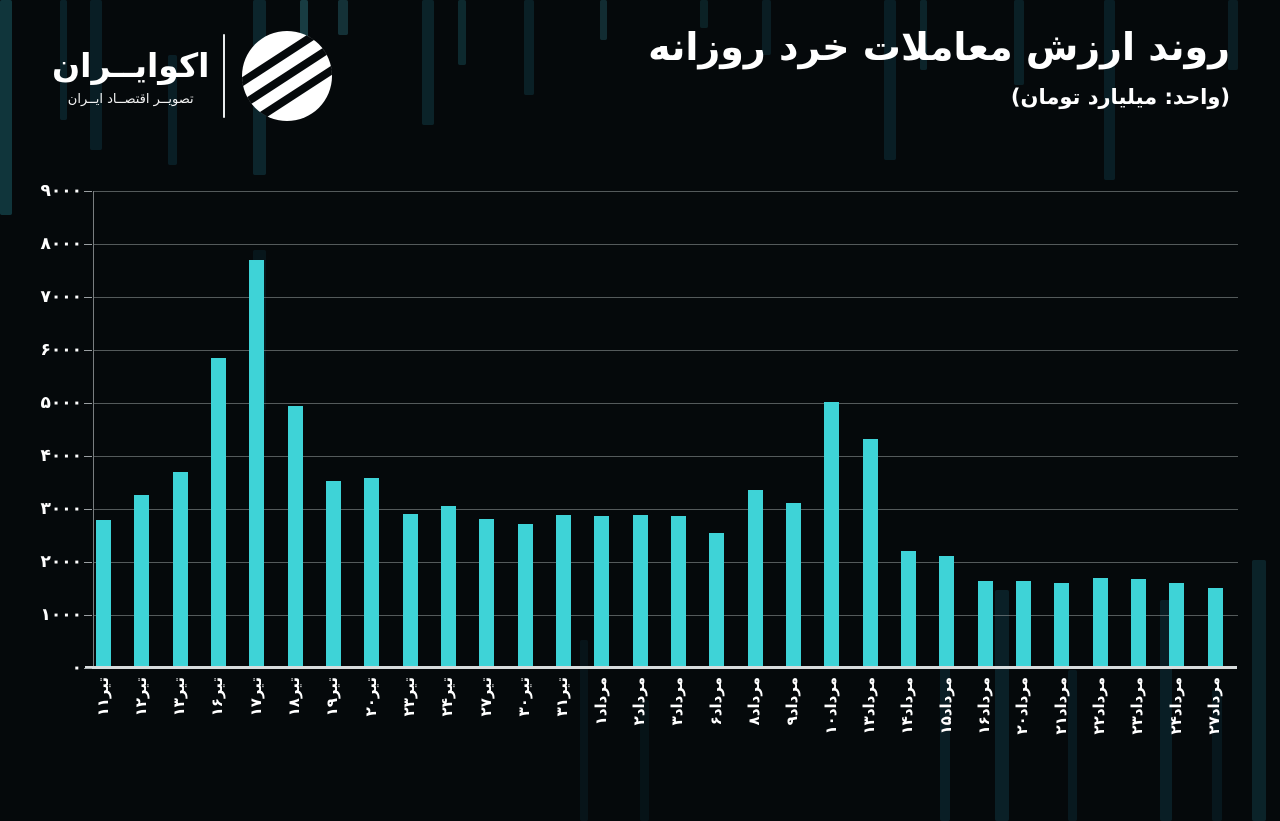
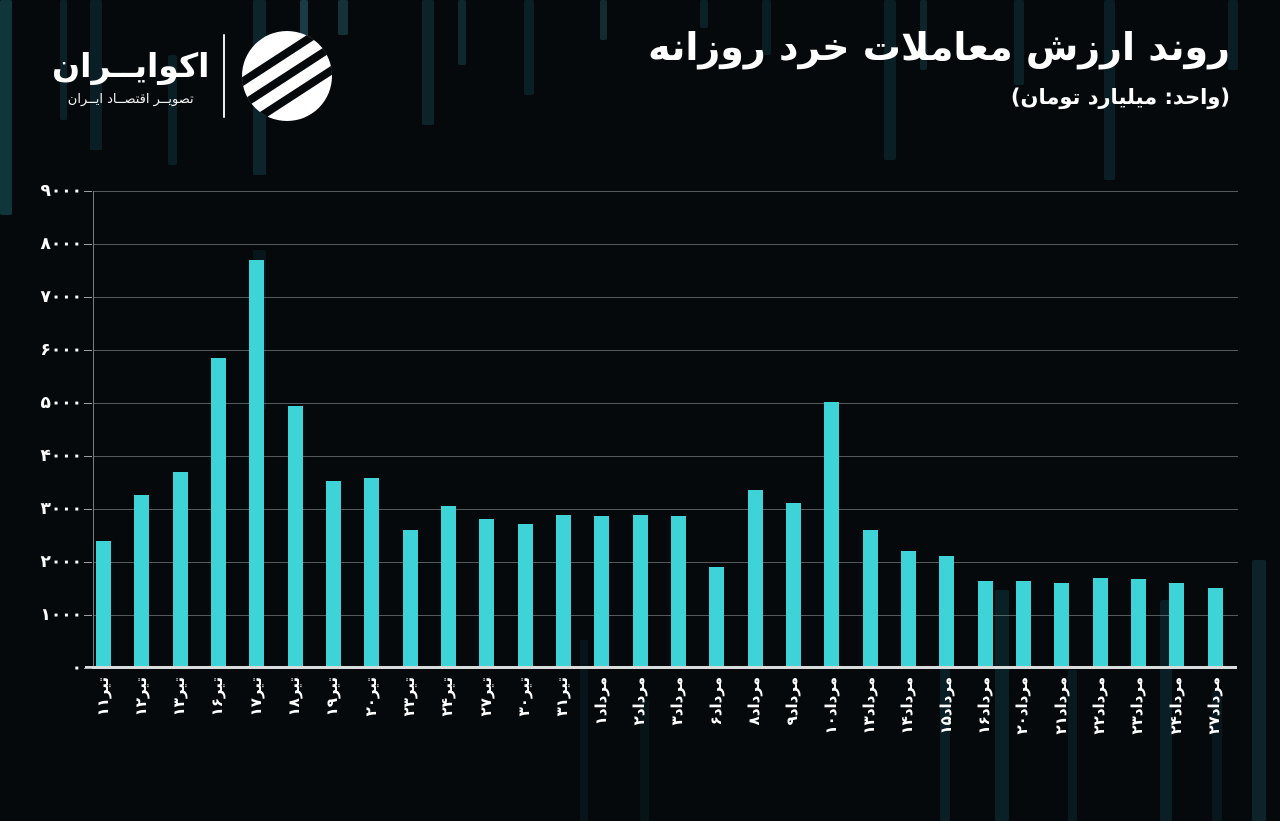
تیر۱۱: 2800 -> 2400
تیر۲۳: 2900 -> 2600
مرداد۶: 2500 -> 1900
مرداد۱۳: 4300 -> 2600
